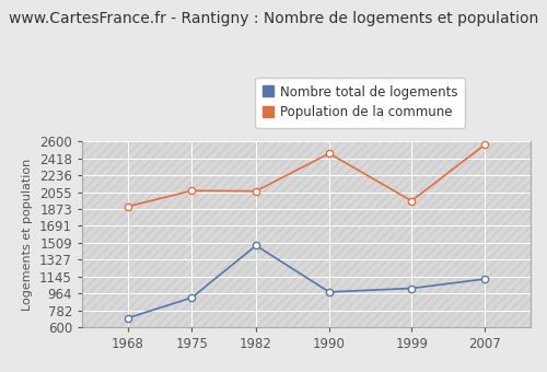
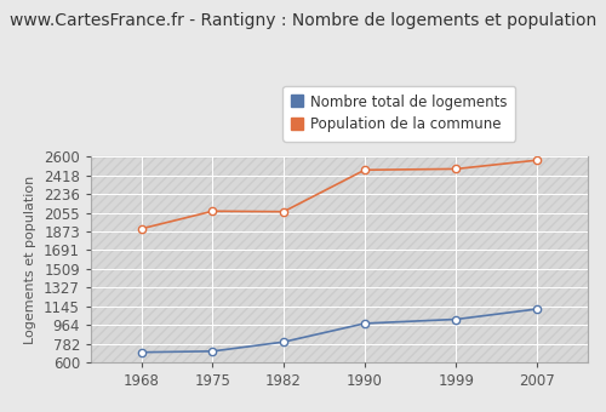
Nombre total de logements/1975: 920 -> 710
Nombre total de logements/1982: 1480 -> 800
Population de la commune/1999: 1960 -> 2480
